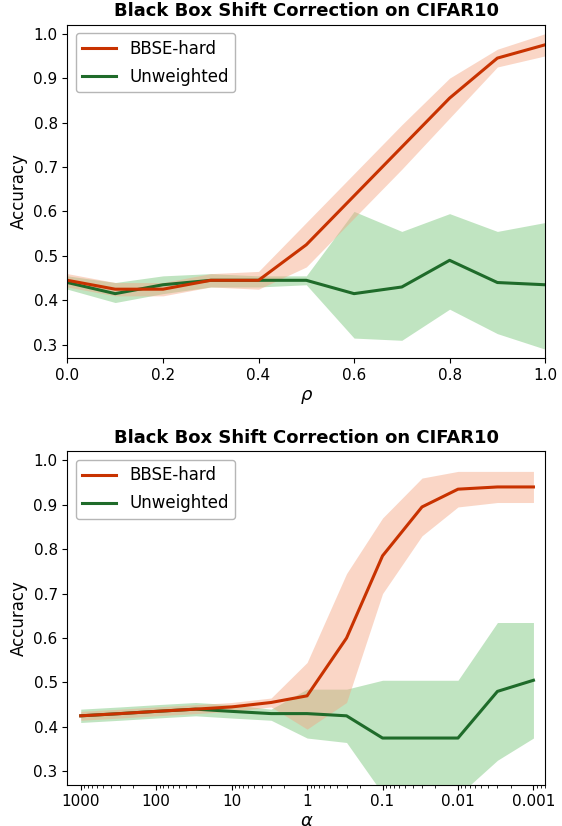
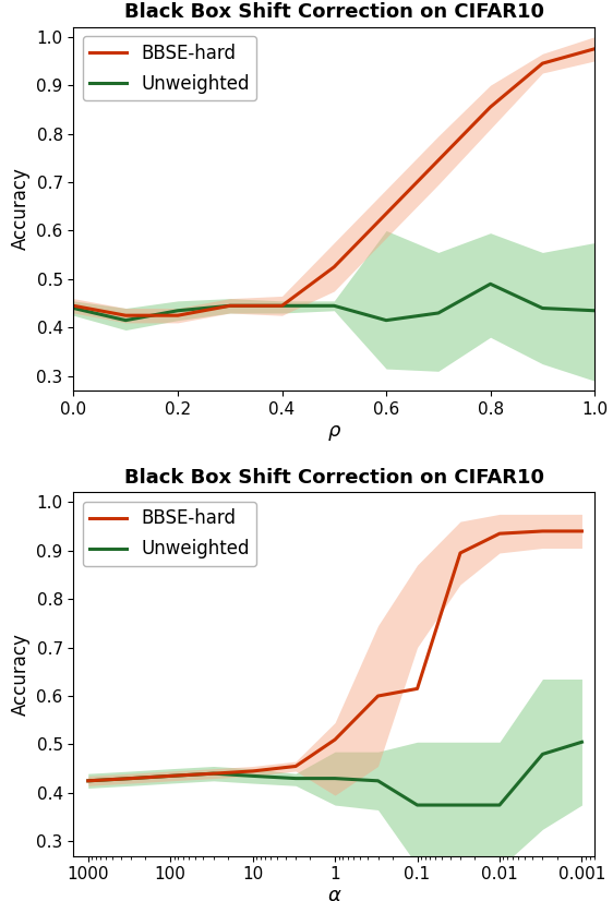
BBSE-hard/1: 0.470 -> 0.510
BBSE-hard/0.1: 0.785 -> 0.615
